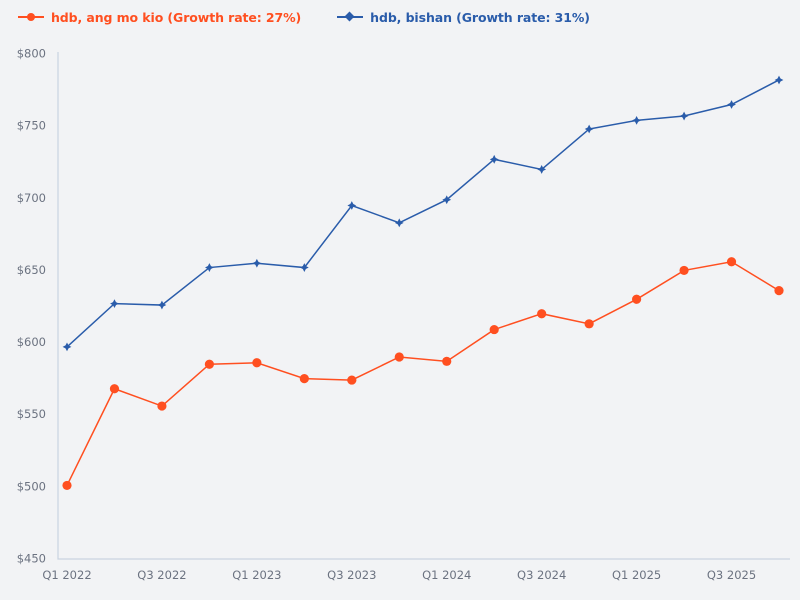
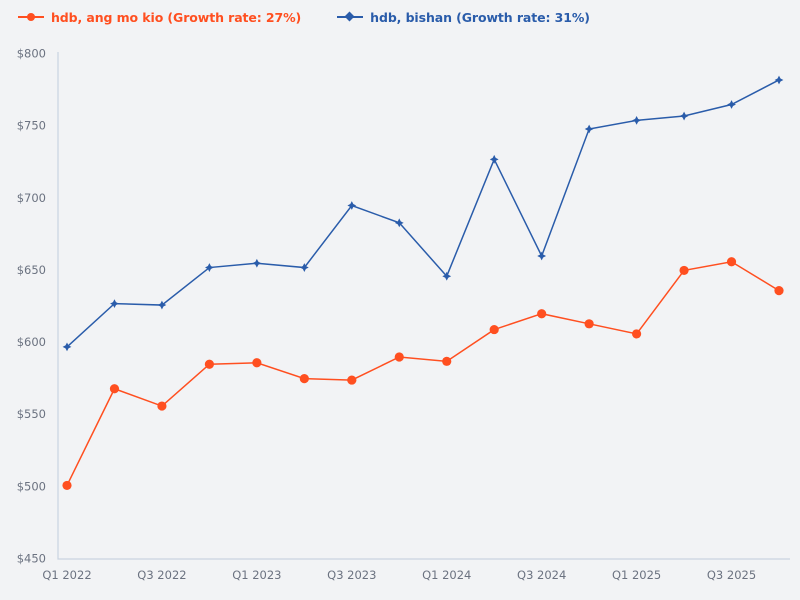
hdb, bishan (Growth rate: 31%)/Q1 2024: $699 -> $646
hdb, bishan (Growth rate: 31%)/Q3 2024: $720 -> $660
hdb, ang mo kio (Growth rate: 27%)/Q1 2025: $630 -> $606
